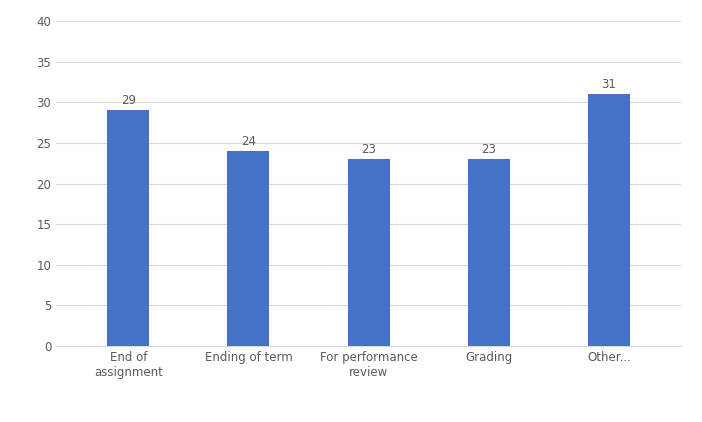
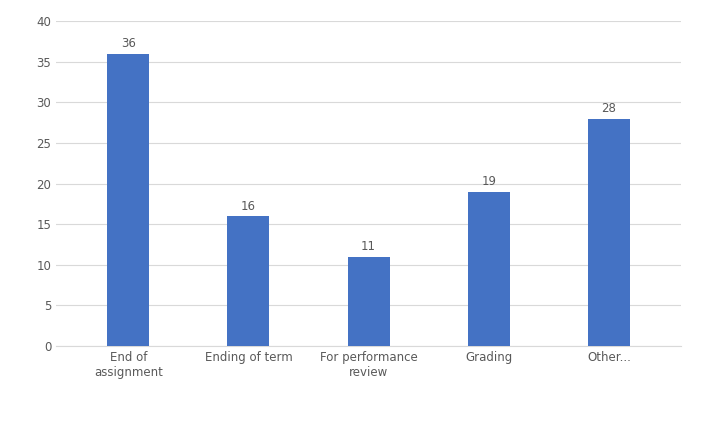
End of assignment: 29 -> 36
Ending of term: 24 -> 16
For performance review: 23 -> 11
Grading: 23 -> 19
Other...: 31 -> 28
